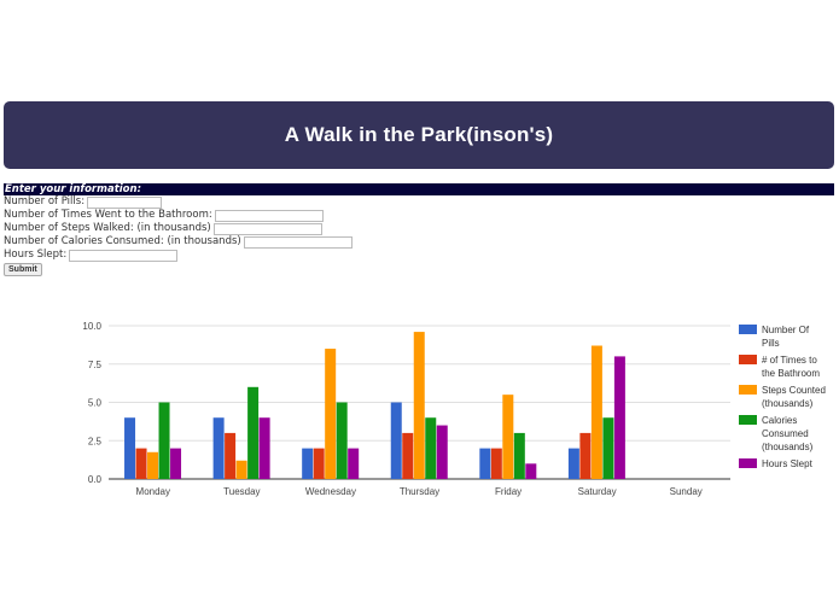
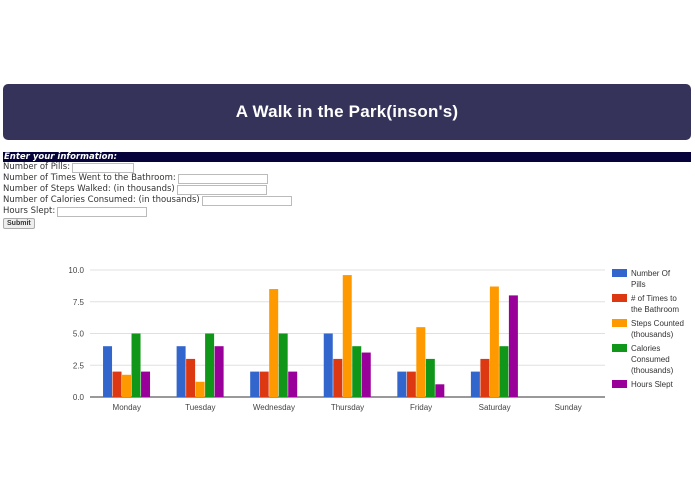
Calories Consumed (thousands)/Tuesday: 6 -> 5
